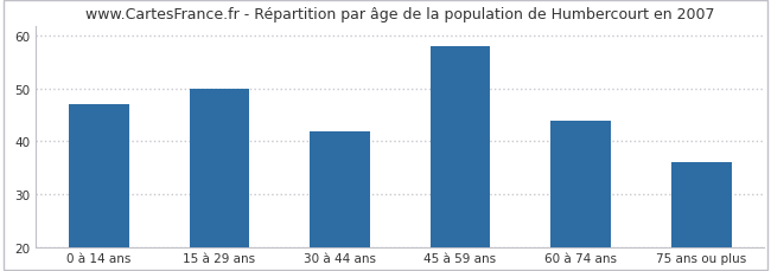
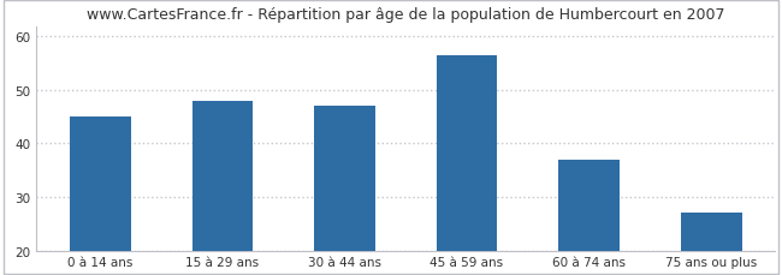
0 à 14 ans: 47.0 -> 45.0
15 à 29 ans: 50.0 -> 48.0
30 à 44 ans: 42.0 -> 47.0
45 à 59 ans: 58.0 -> 56.5
60 à 74 ans: 44.0 -> 37.0
75 ans ou plus: 36.0 -> 27.0
